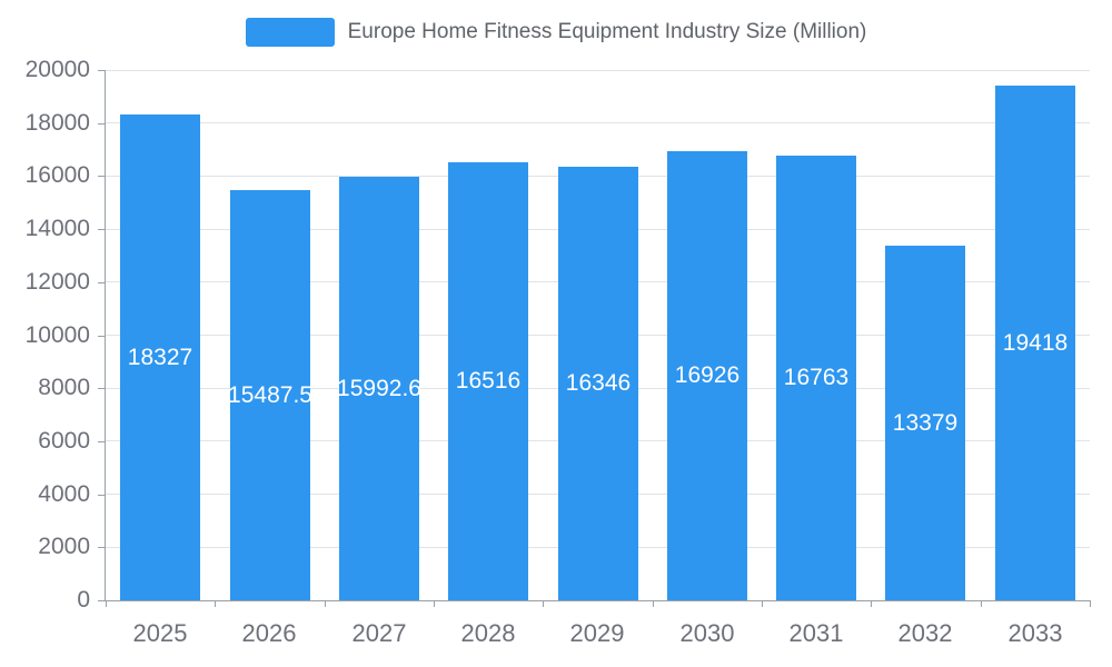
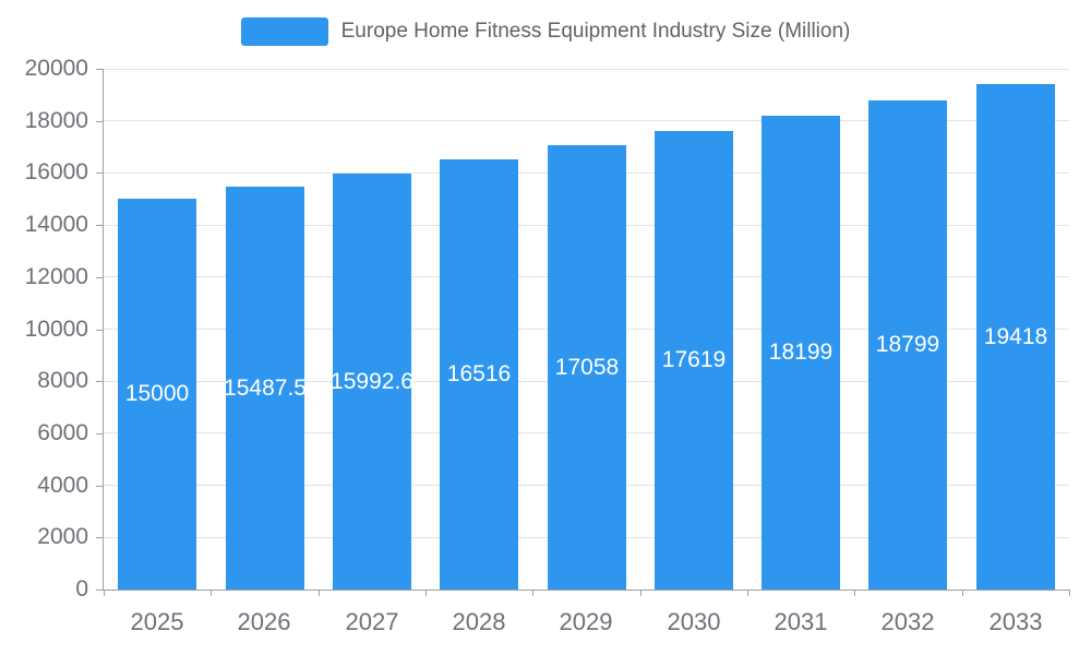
2025: 18327 -> 15000
2029: 16346 -> 17058
2030: 16926 -> 17619
2031: 16763 -> 18199
2032: 13379 -> 18799
